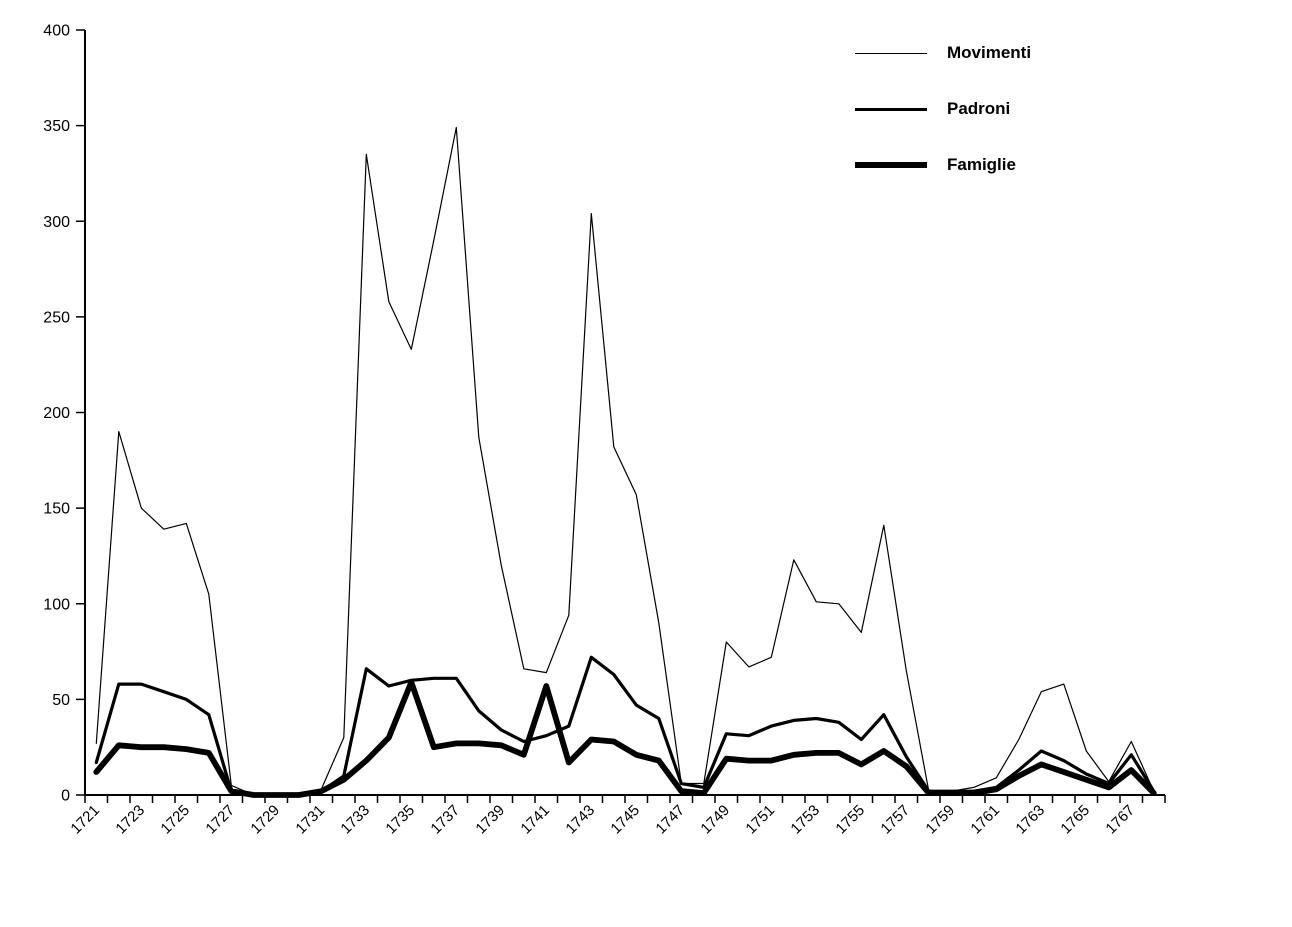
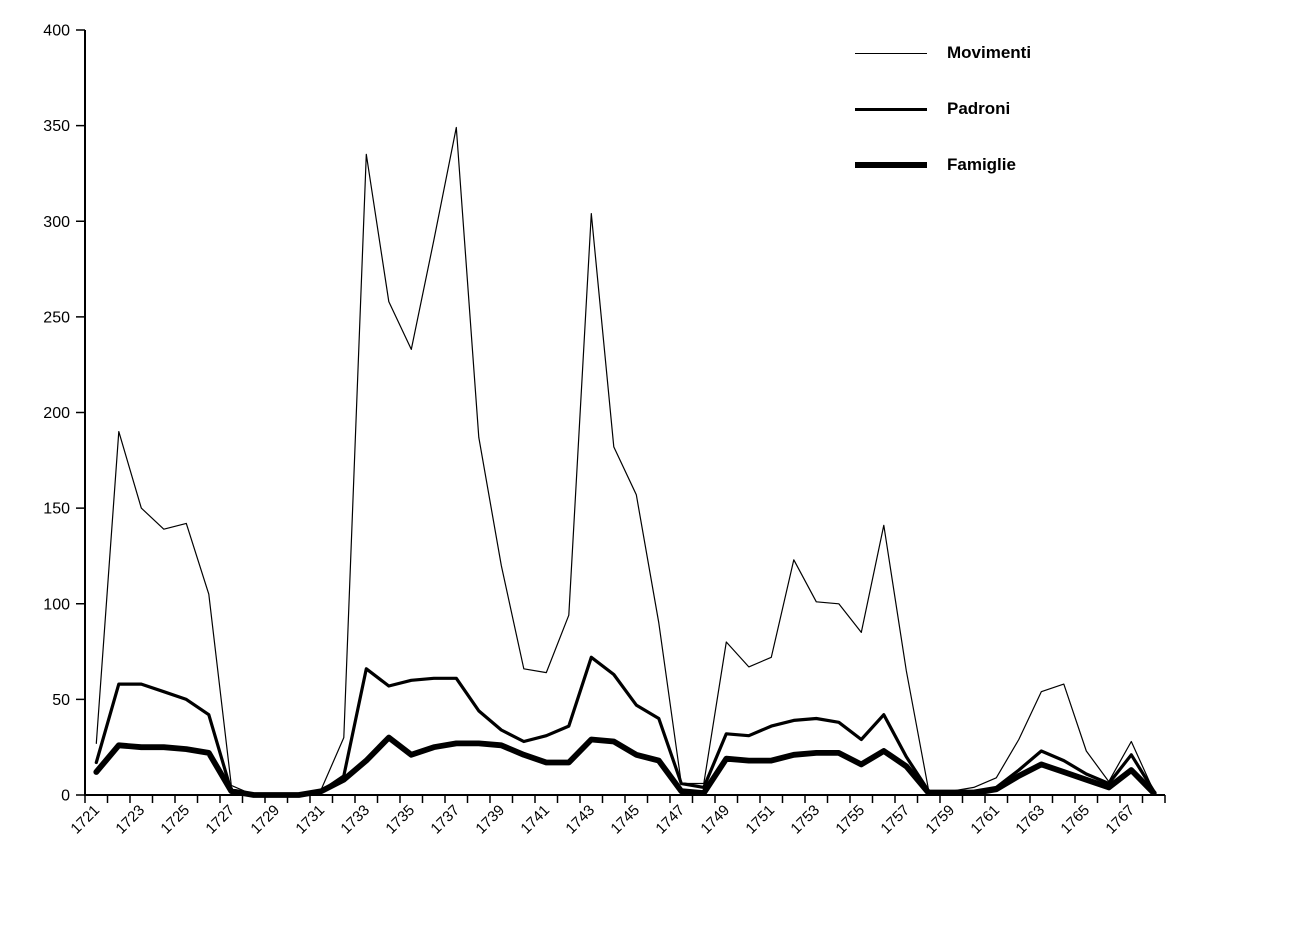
Famiglie/1735: 59 -> 21
Famiglie/1741: 57 -> 17
